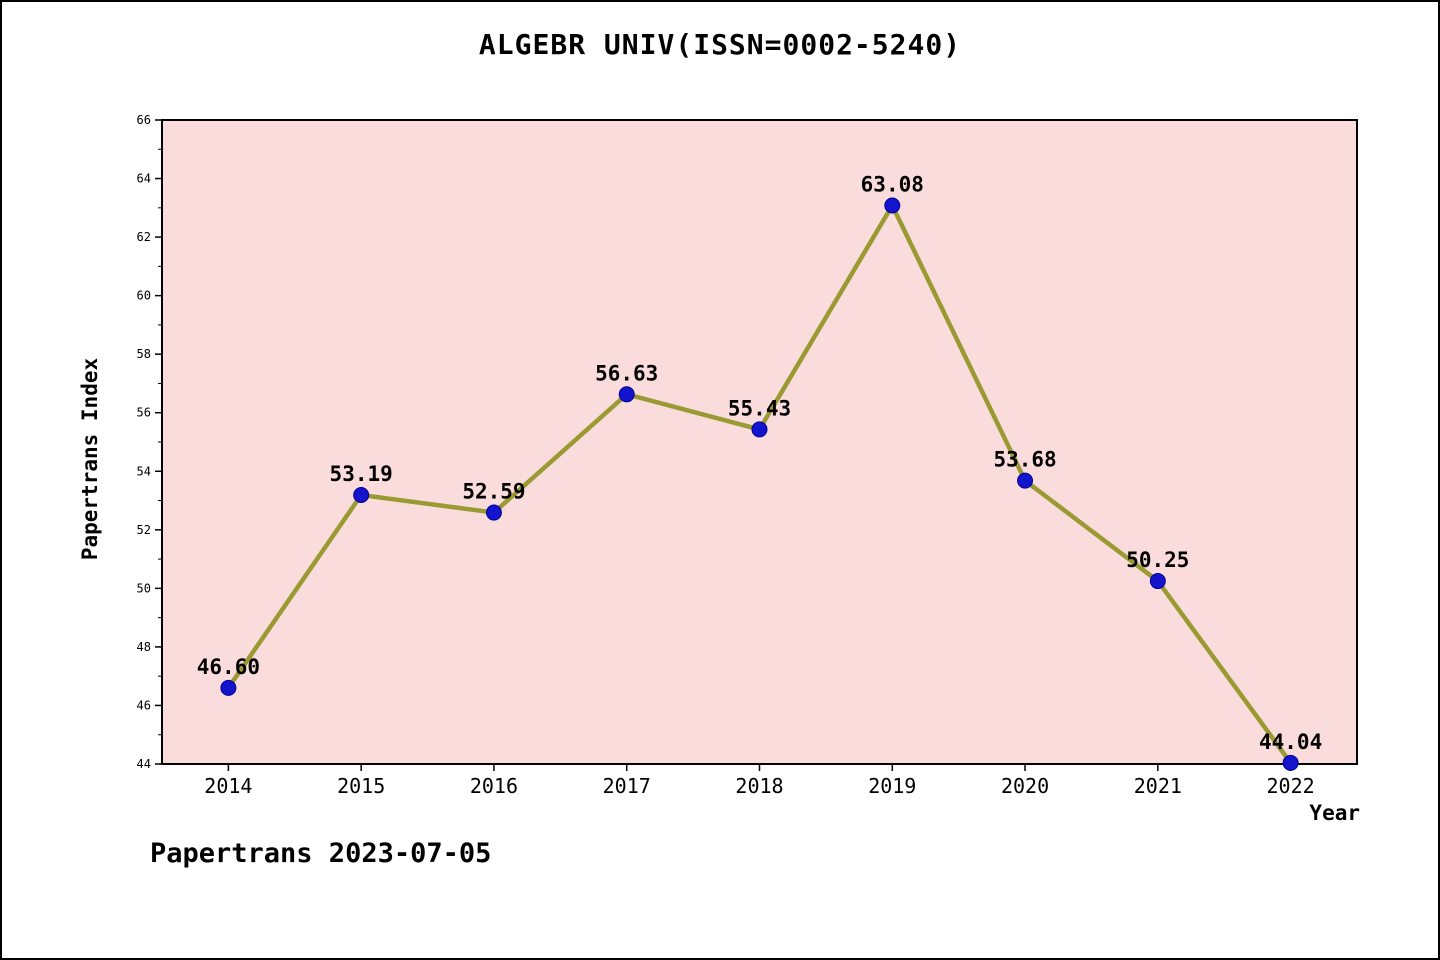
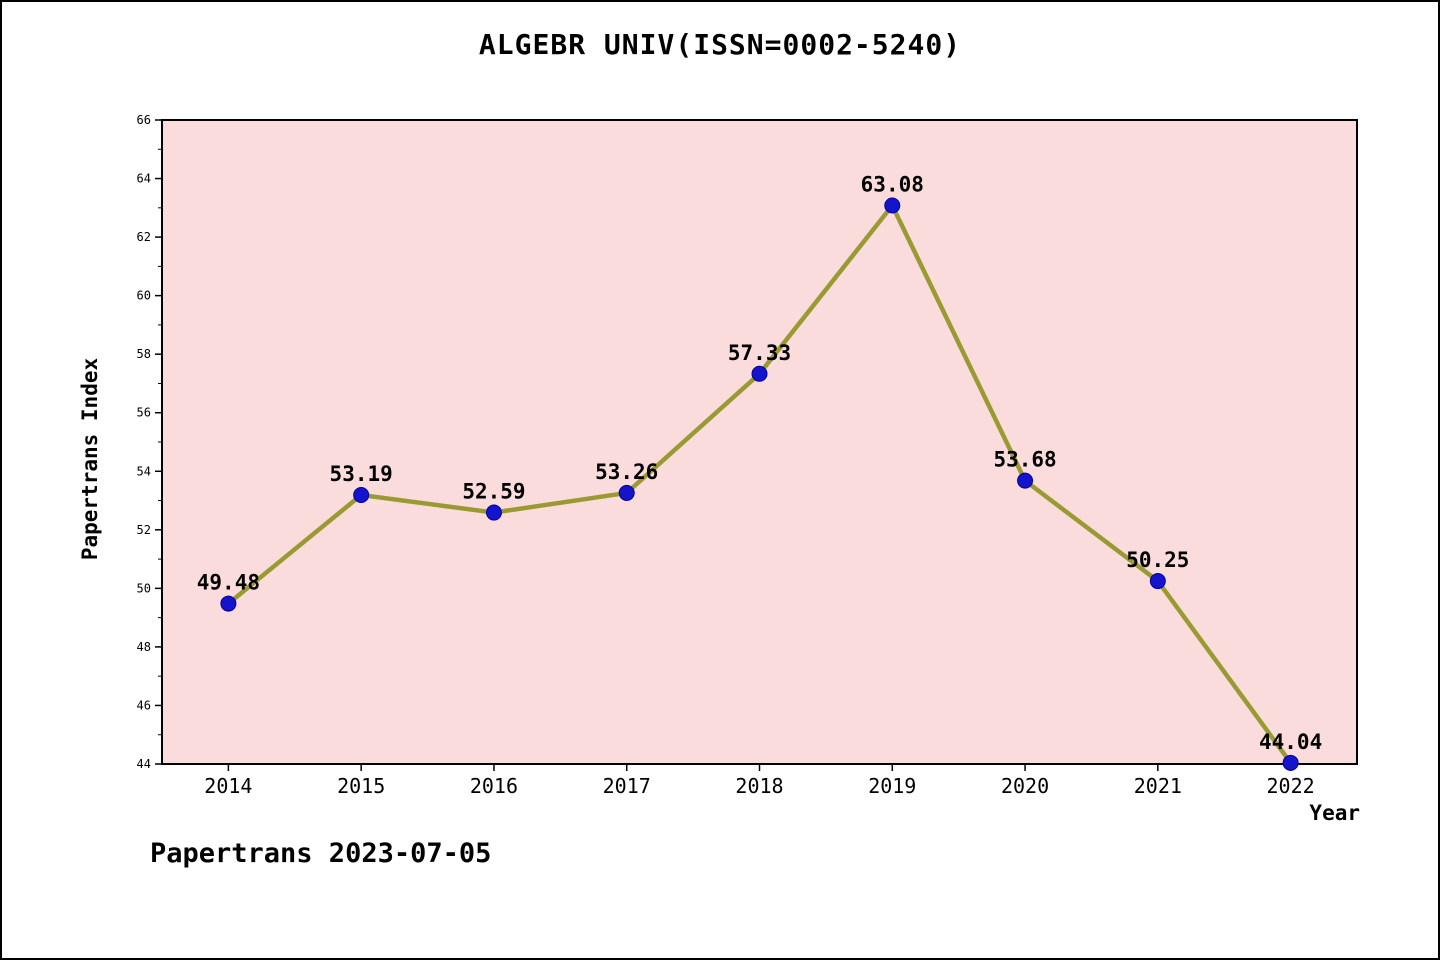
2014: 46.60 -> 49.48
2017: 56.63 -> 53.26
2018: 55.43 -> 57.33
